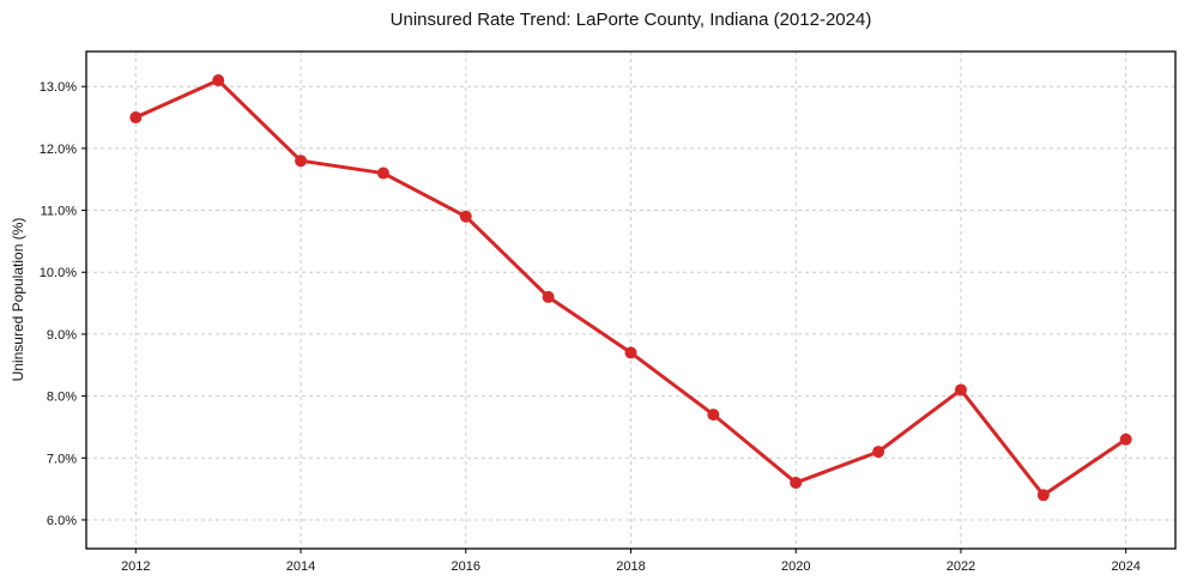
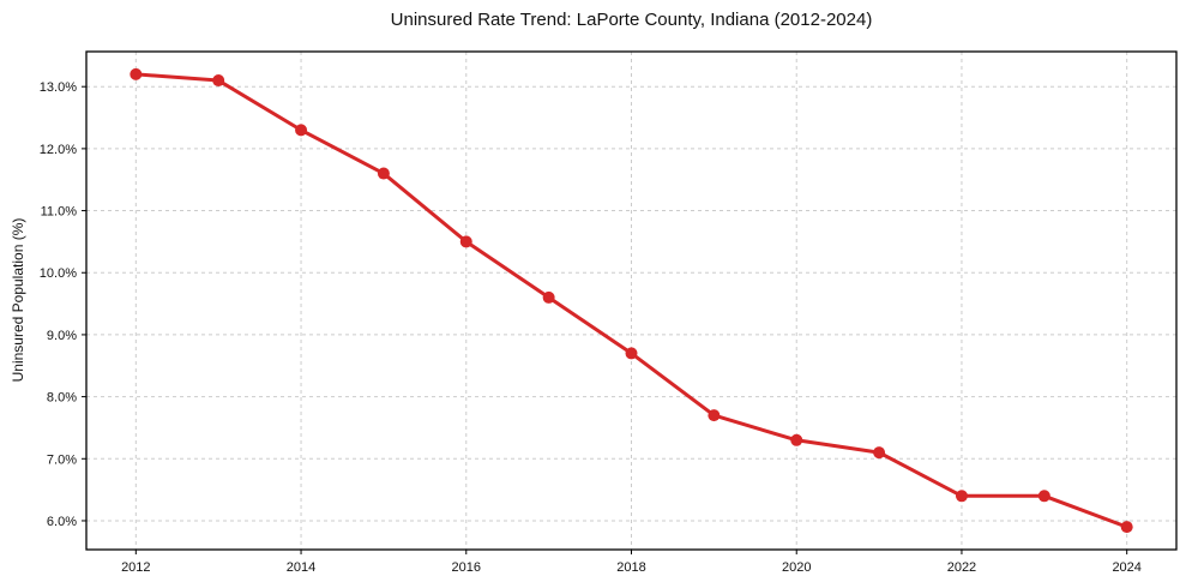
2012: 12.5% -> 13.2%
2014: 11.8% -> 12.3%
2016: 10.9% -> 10.5%
2020: 6.6% -> 7.3%
2022: 8.1% -> 6.4%
2024: 7.3% -> 5.9%
